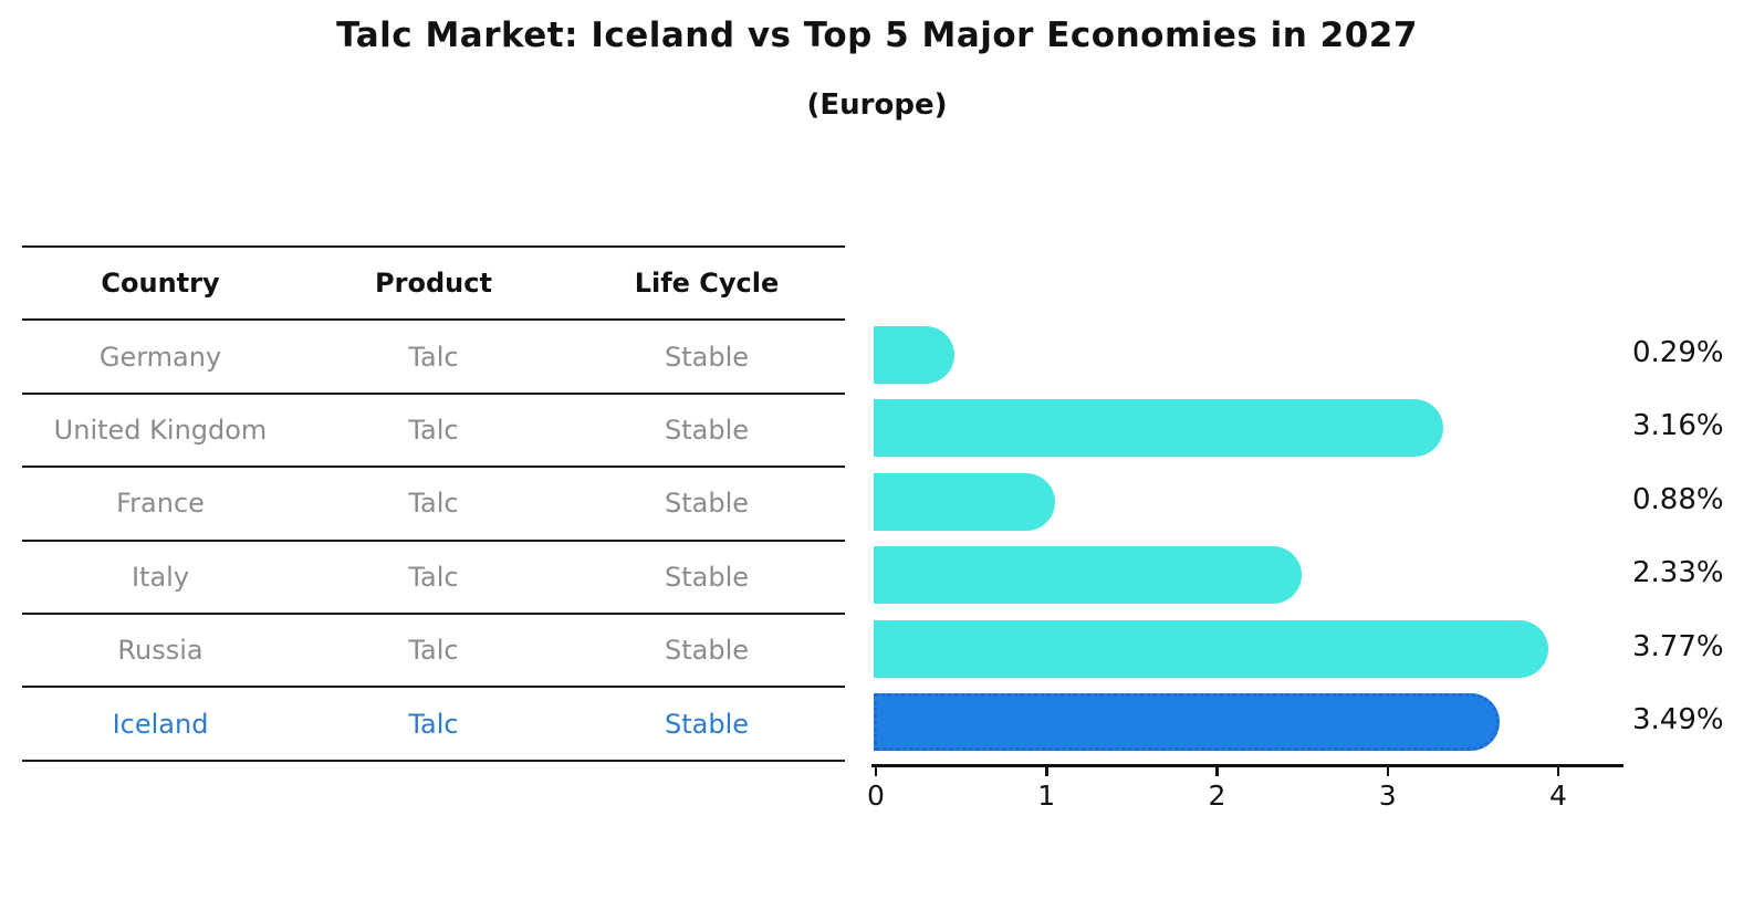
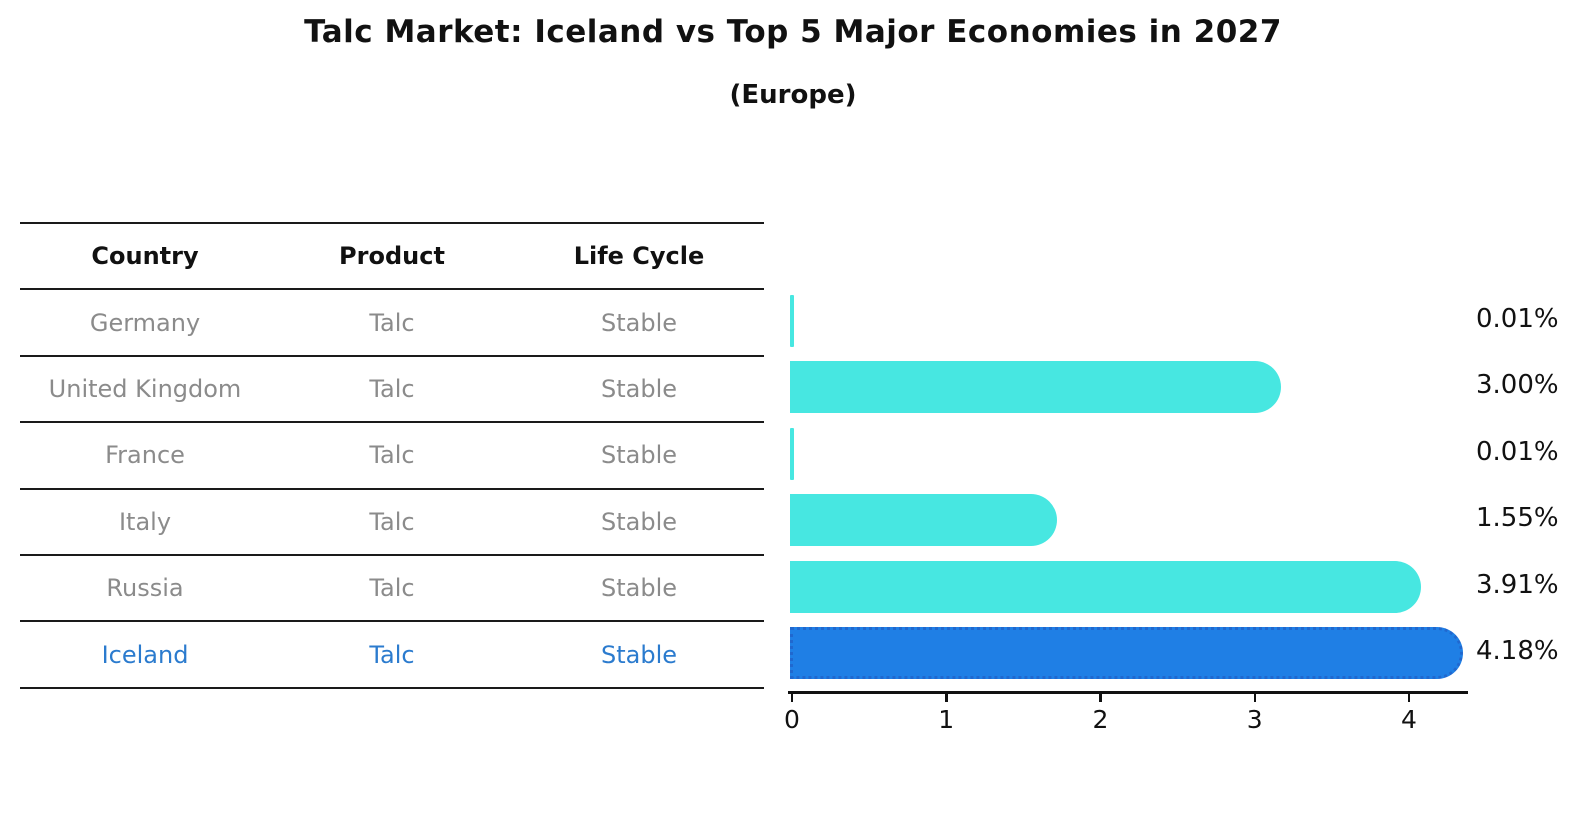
Germany: 0.29% -> 0.01%
United Kingdom: 3.16% -> 3.00%
France: 0.88% -> 0.01%
Italy: 2.33% -> 1.55%
Russia: 3.77% -> 3.91%
Iceland: 3.49% -> 4.18%
